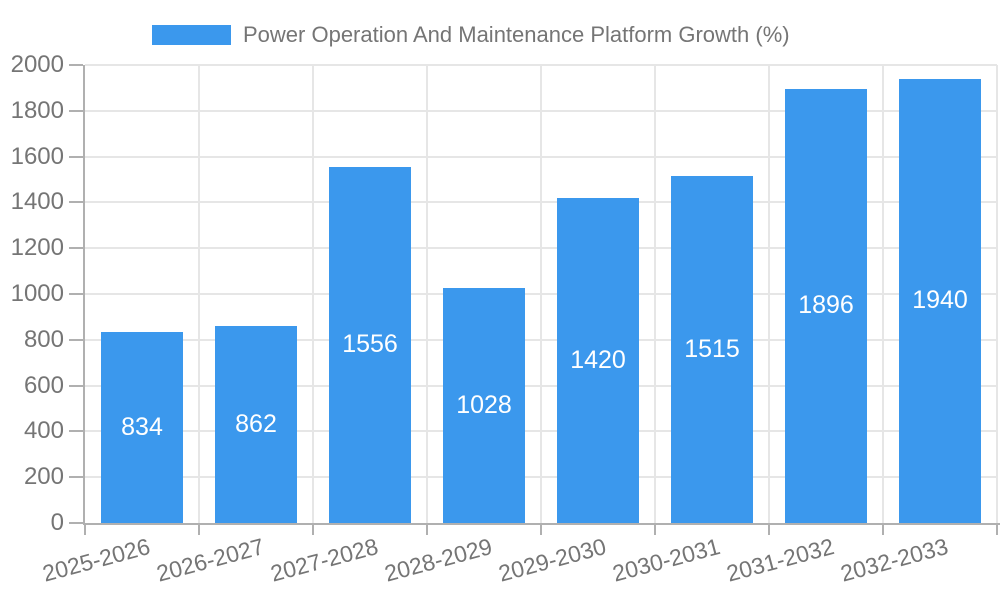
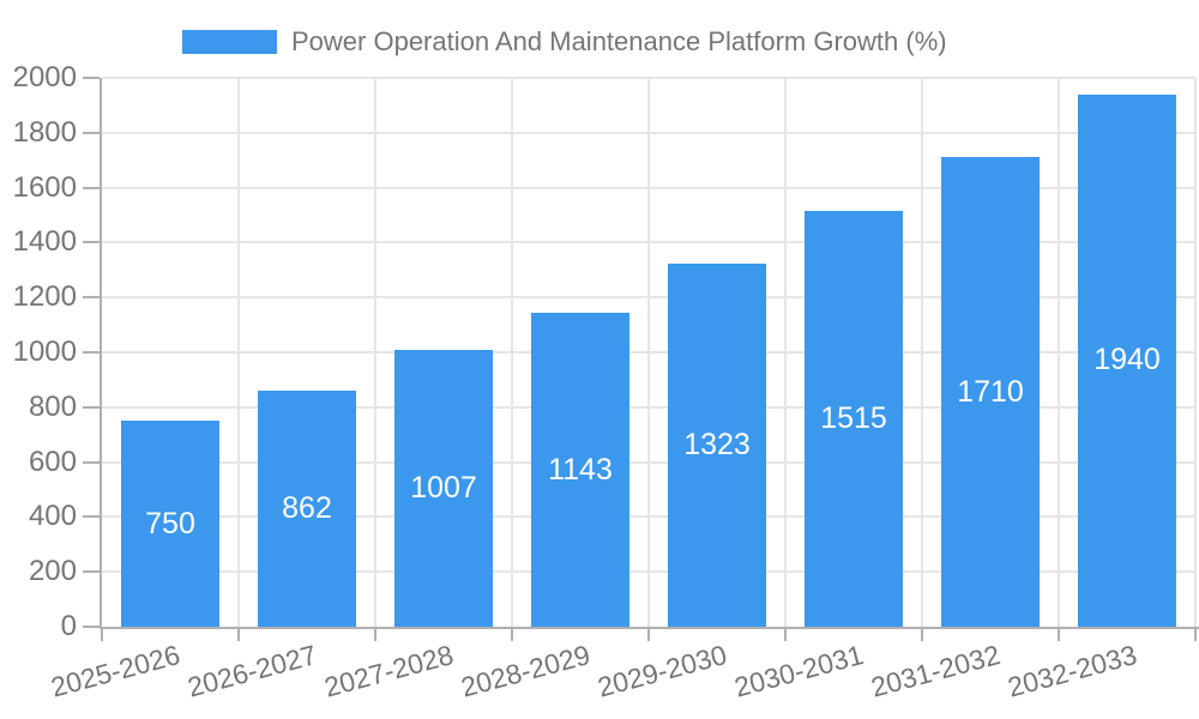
2025-2026: 834 -> 750
2027-2028: 1556 -> 1007
2028-2029: 1028 -> 1143
2029-2030: 1420 -> 1323
2031-2032: 1896 -> 1710
